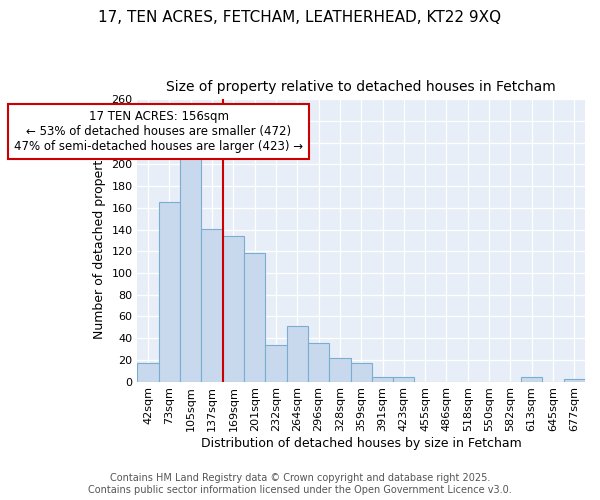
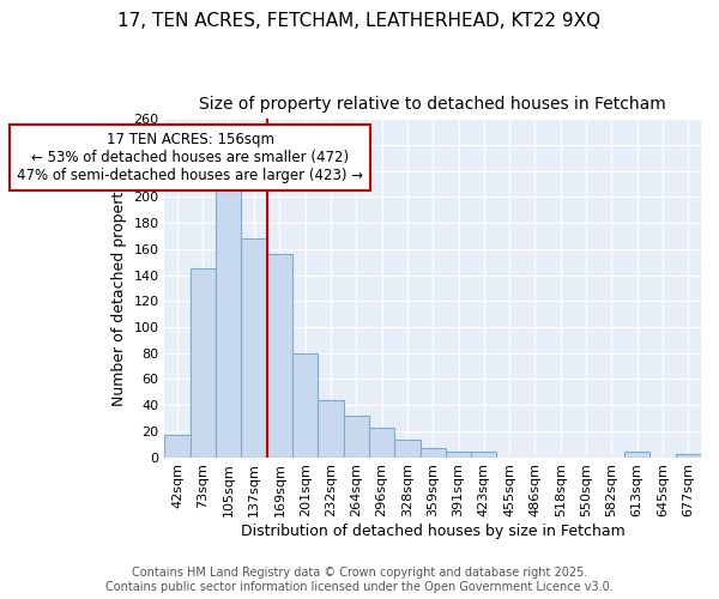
73sqm: 165 -> 145
137sqm: 141 -> 168
169sqm: 134 -> 156
201sqm: 118 -> 80
232sqm: 34 -> 44
264sqm: 51 -> 32
296sqm: 36 -> 23
328sqm: 22 -> 13
359sqm: 17 -> 7
